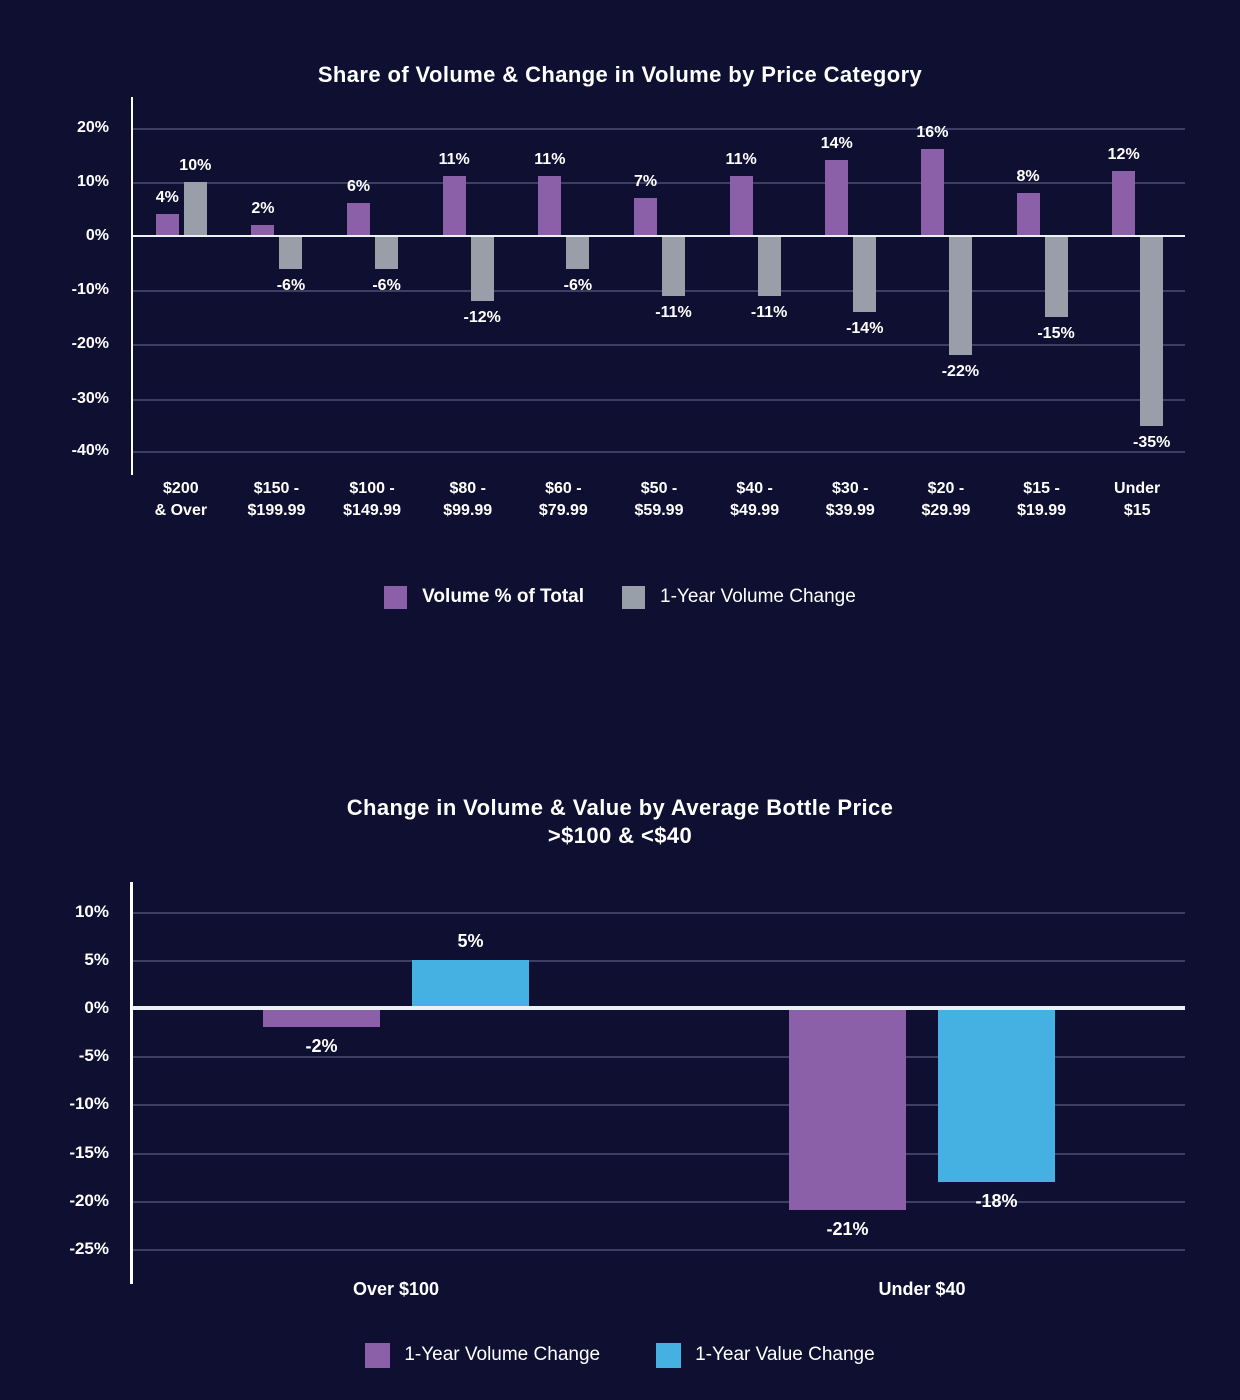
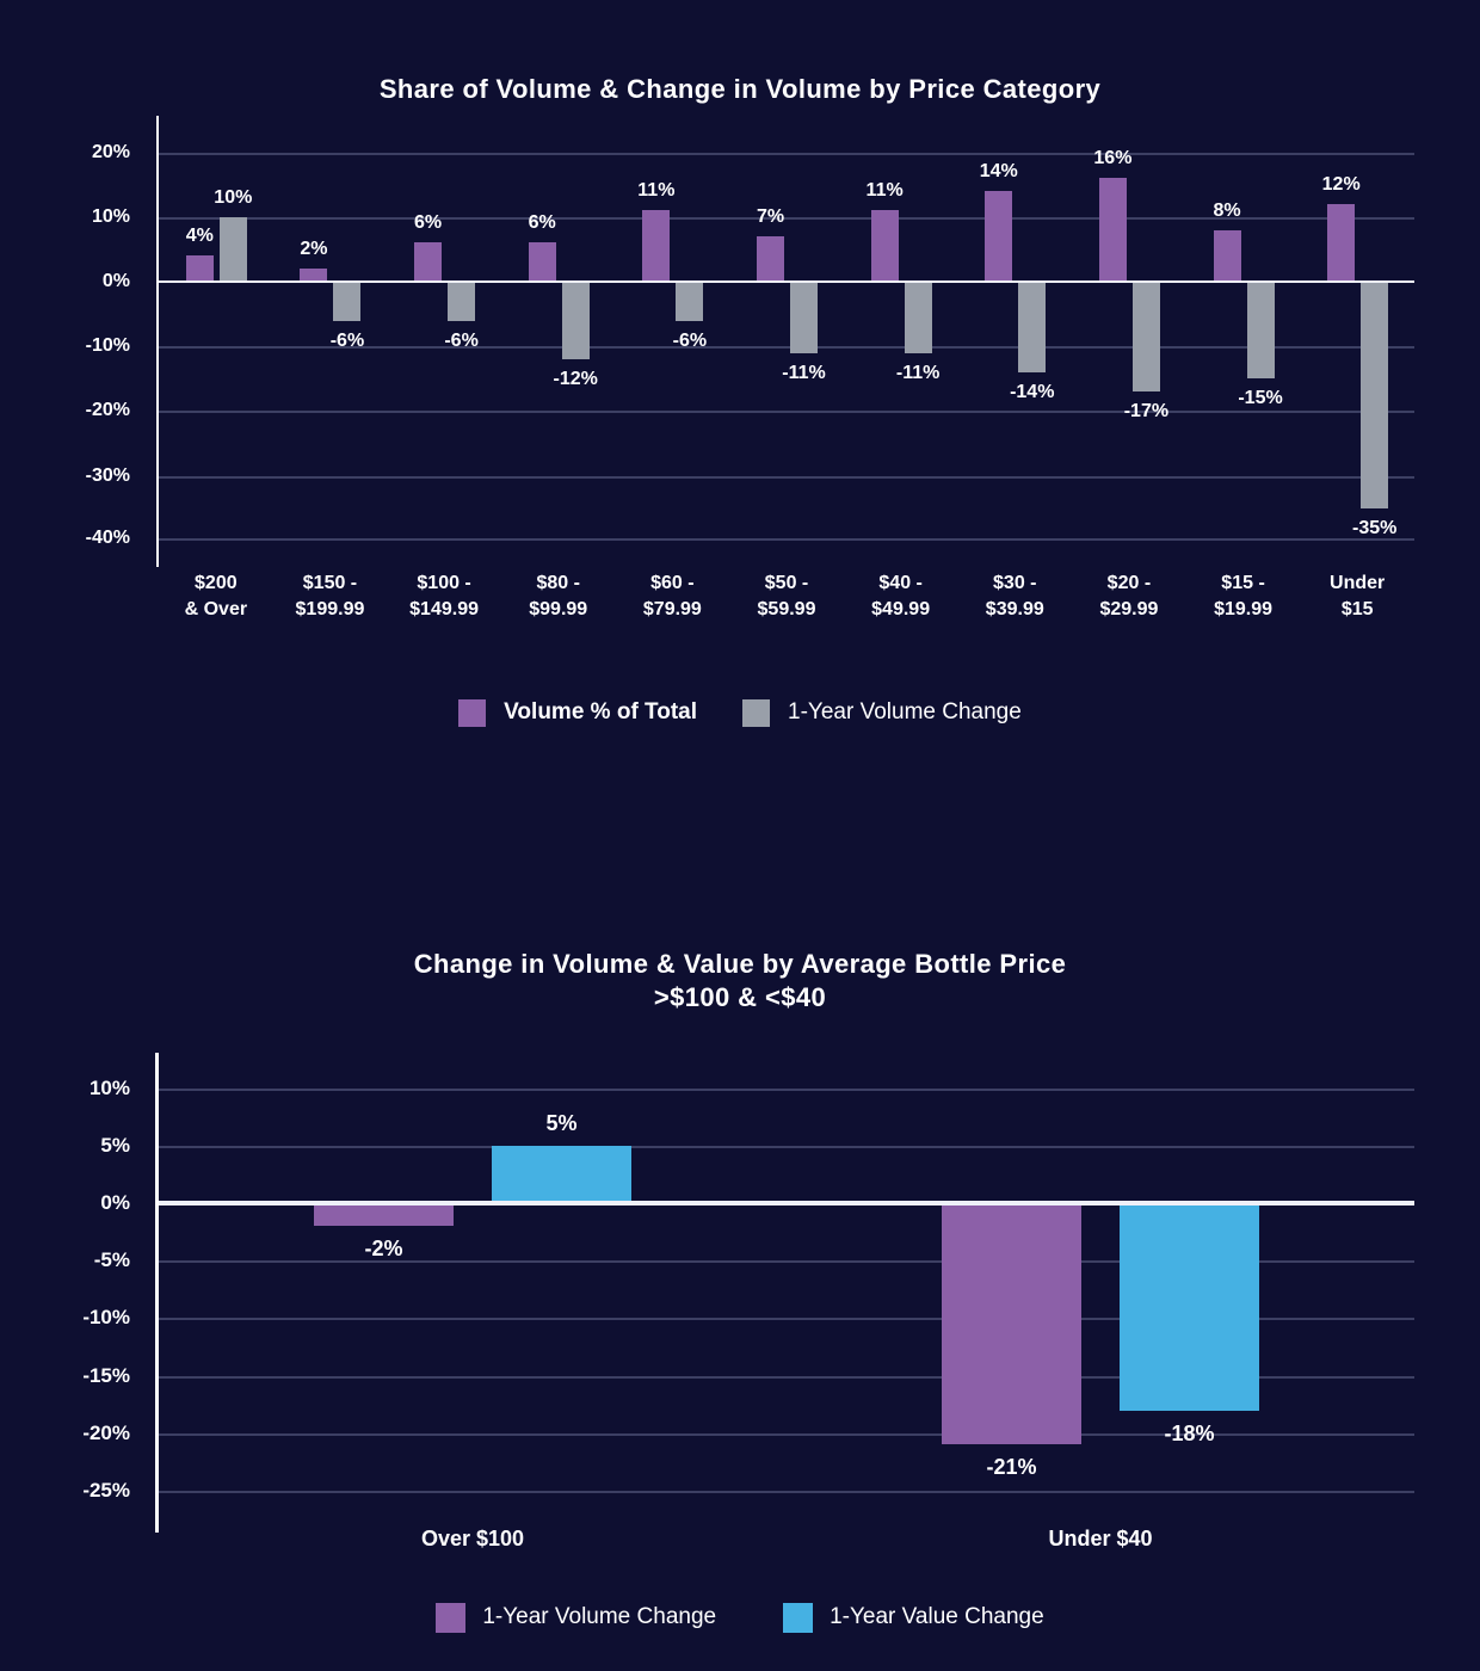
Share of Volume & Change in Volume by Price Category/Volume % of Total/$80 - $99.99: 11% -> 6%
Share of Volume & Change in Volume by Price Category/1-Year Volume Change/$20 - $29.99: -22% -> -17%
